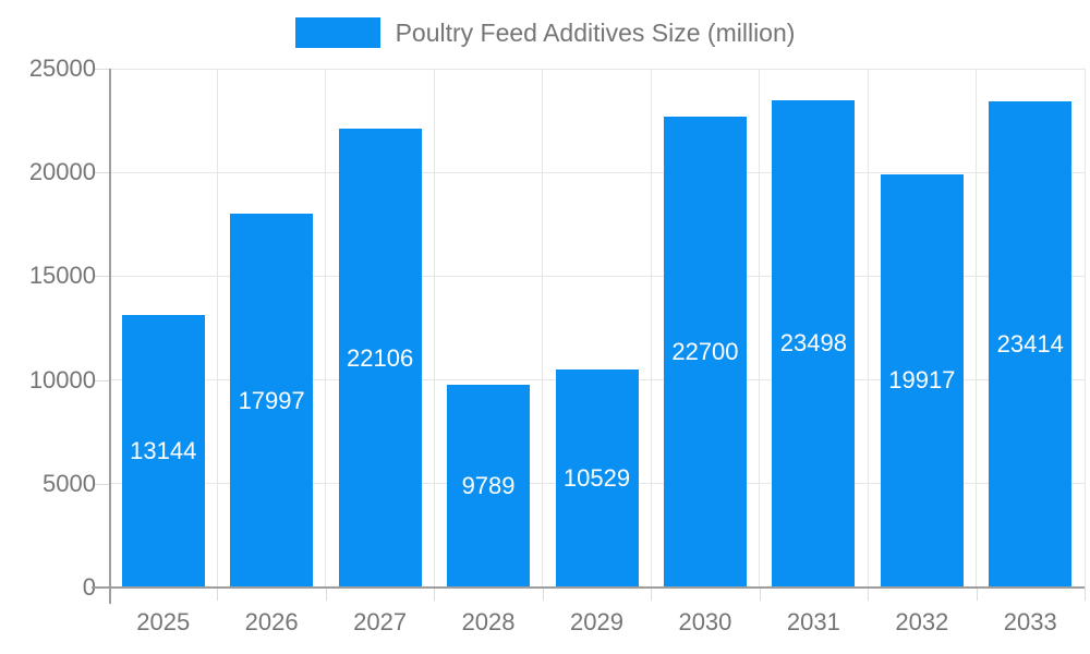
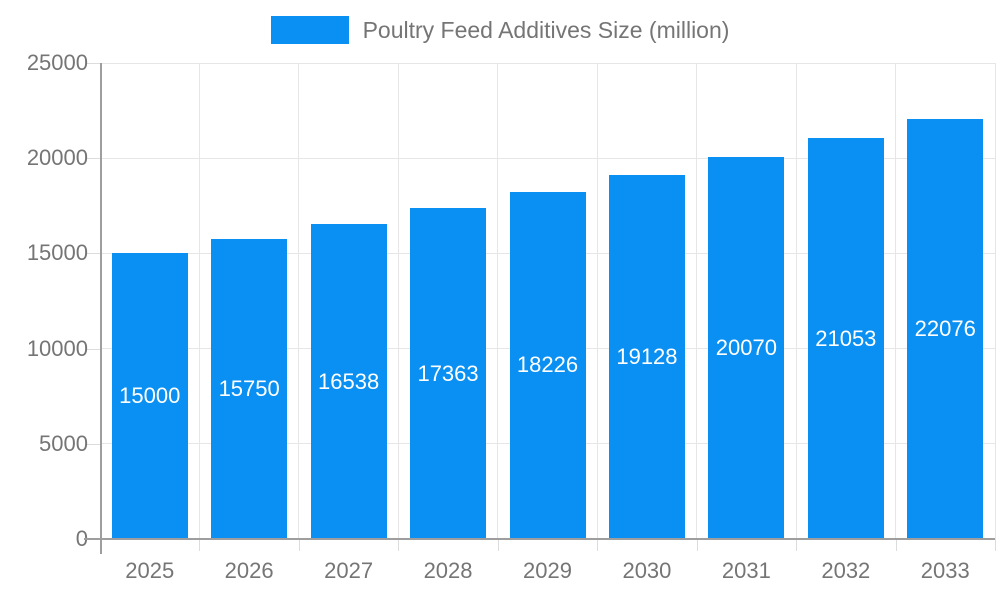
2025: 13144 -> 15000
2026: 17997 -> 15750
2027: 22106 -> 16538
2028: 9789 -> 17363
2029: 10529 -> 18226
2030: 22700 -> 19128
2031: 23498 -> 20070
2032: 19917 -> 21053
2033: 23414 -> 22076
